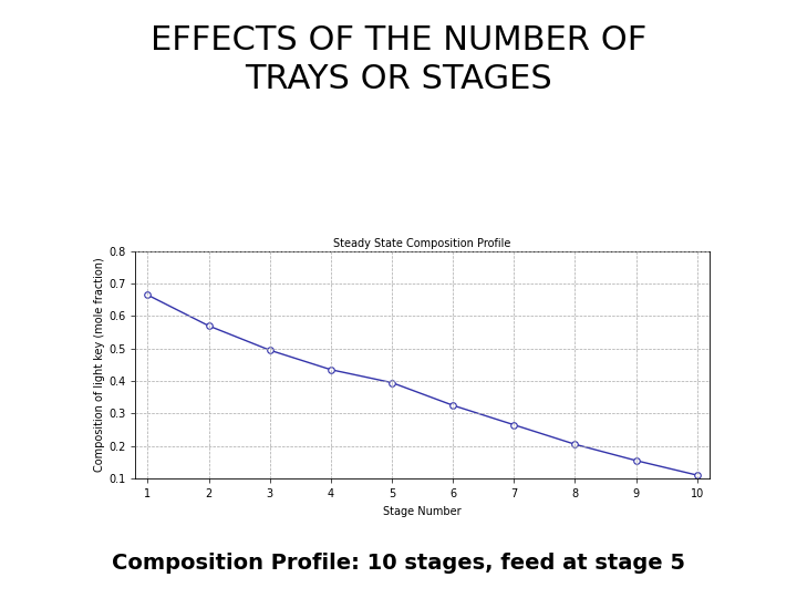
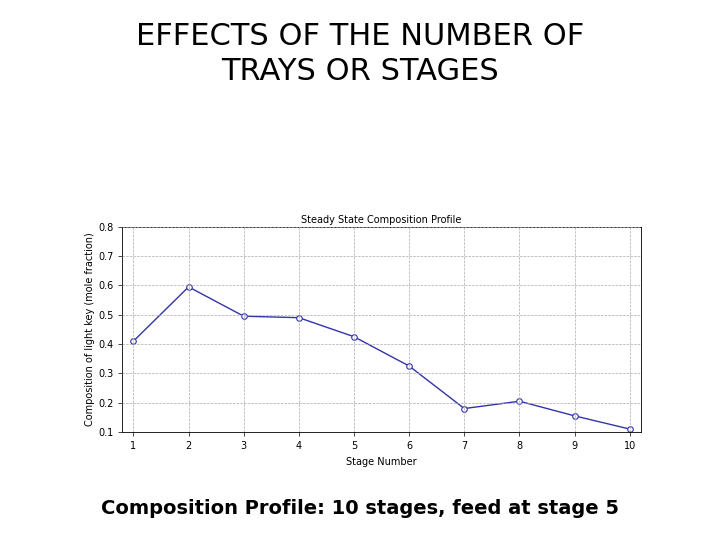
1: 0.665 -> 0.410
2: 0.570 -> 0.595
4: 0.435 -> 0.490
5: 0.395 -> 0.425
7: 0.265 -> 0.180
